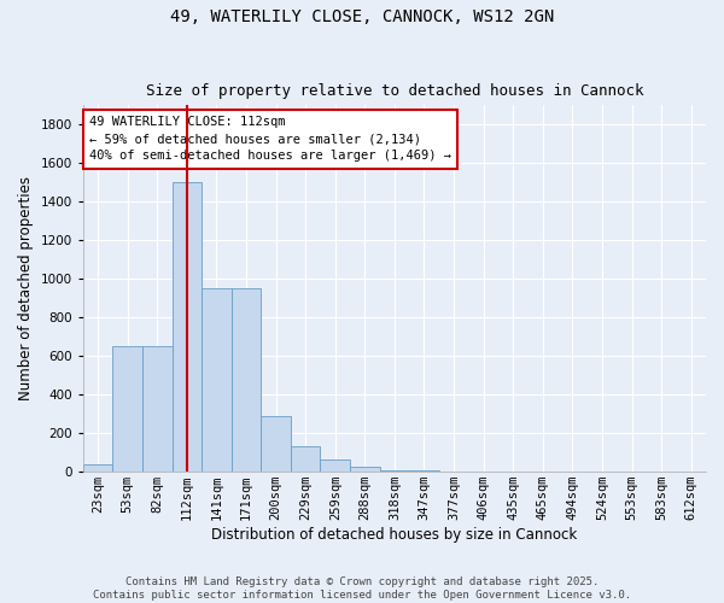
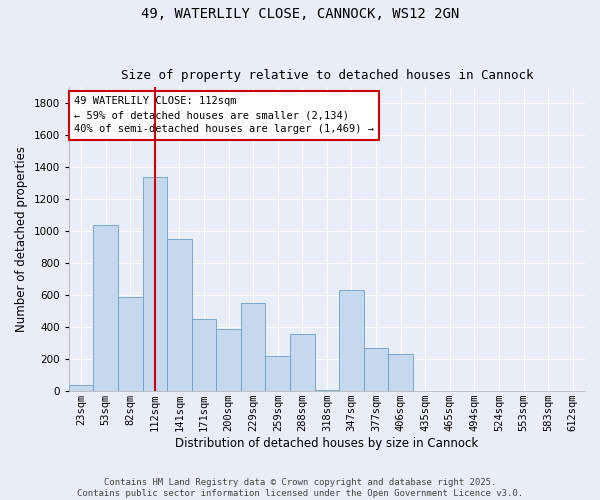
53sqm: 650 -> 1040
82sqm: 650 -> 590
112sqm: 1500 -> 1340
171sqm: 950 -> 450
200sqm: 290 -> 390
229sqm: 130 -> 550
259sqm: 60 -> 220
288sqm: 20 -> 360
347sqm: 0 -> 630
377sqm: 0 -> 270
406sqm: 0 -> 230
